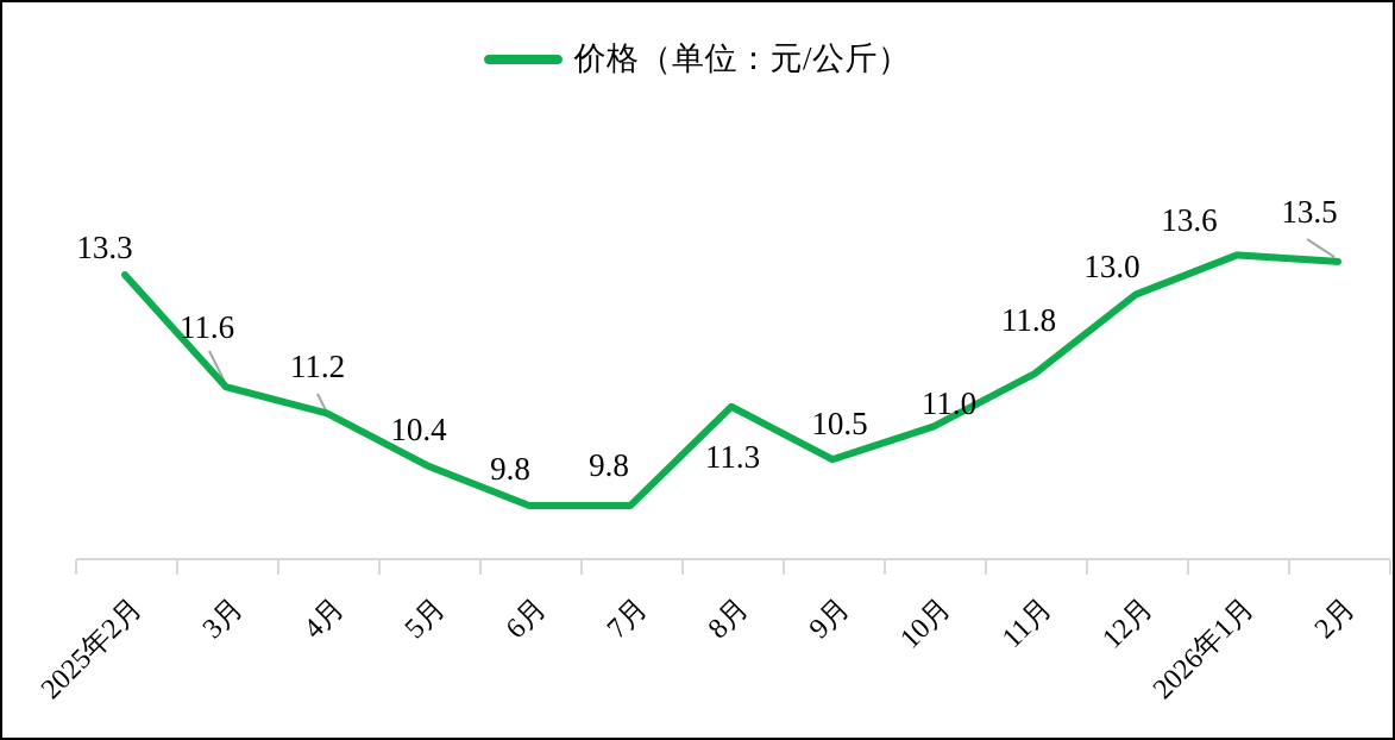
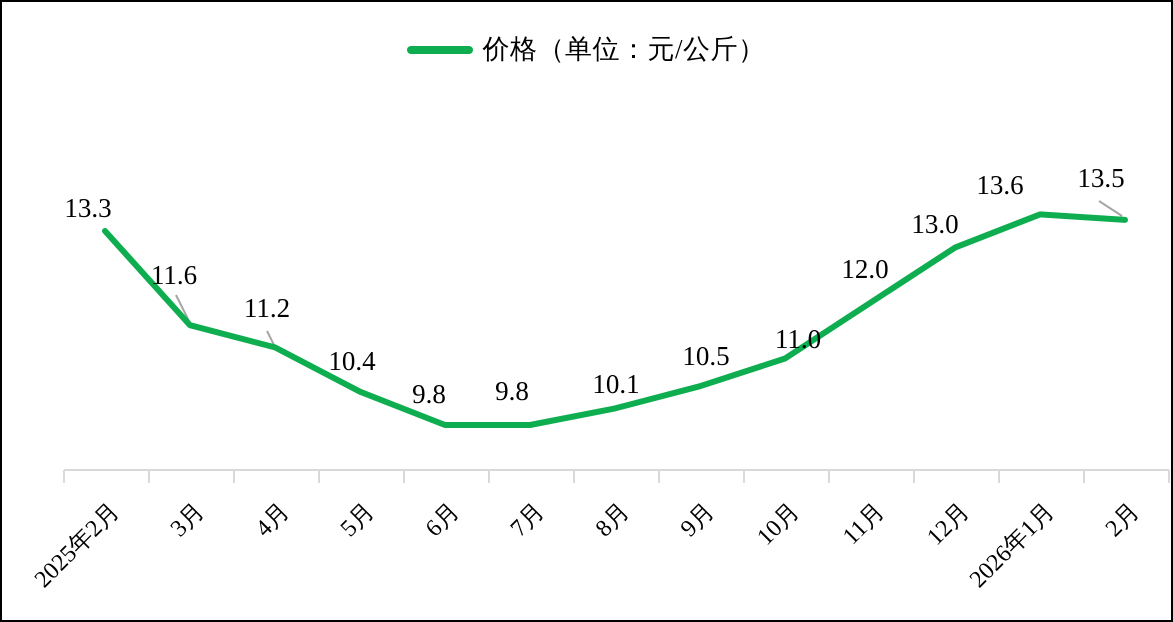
8月: 11.3 -> 10.1
11月: 11.8 -> 12.0
